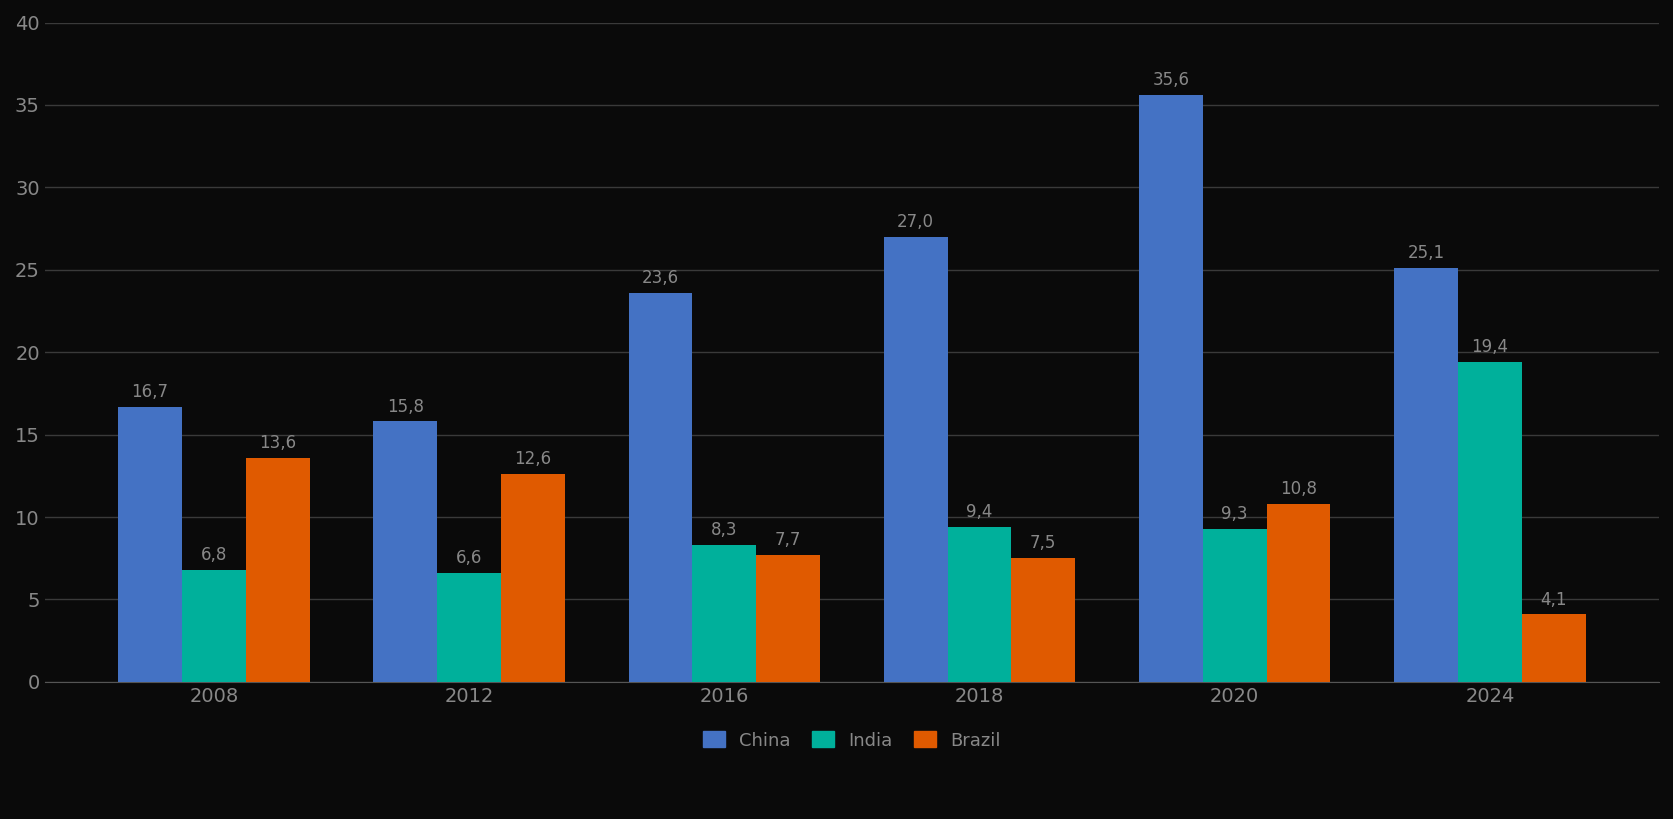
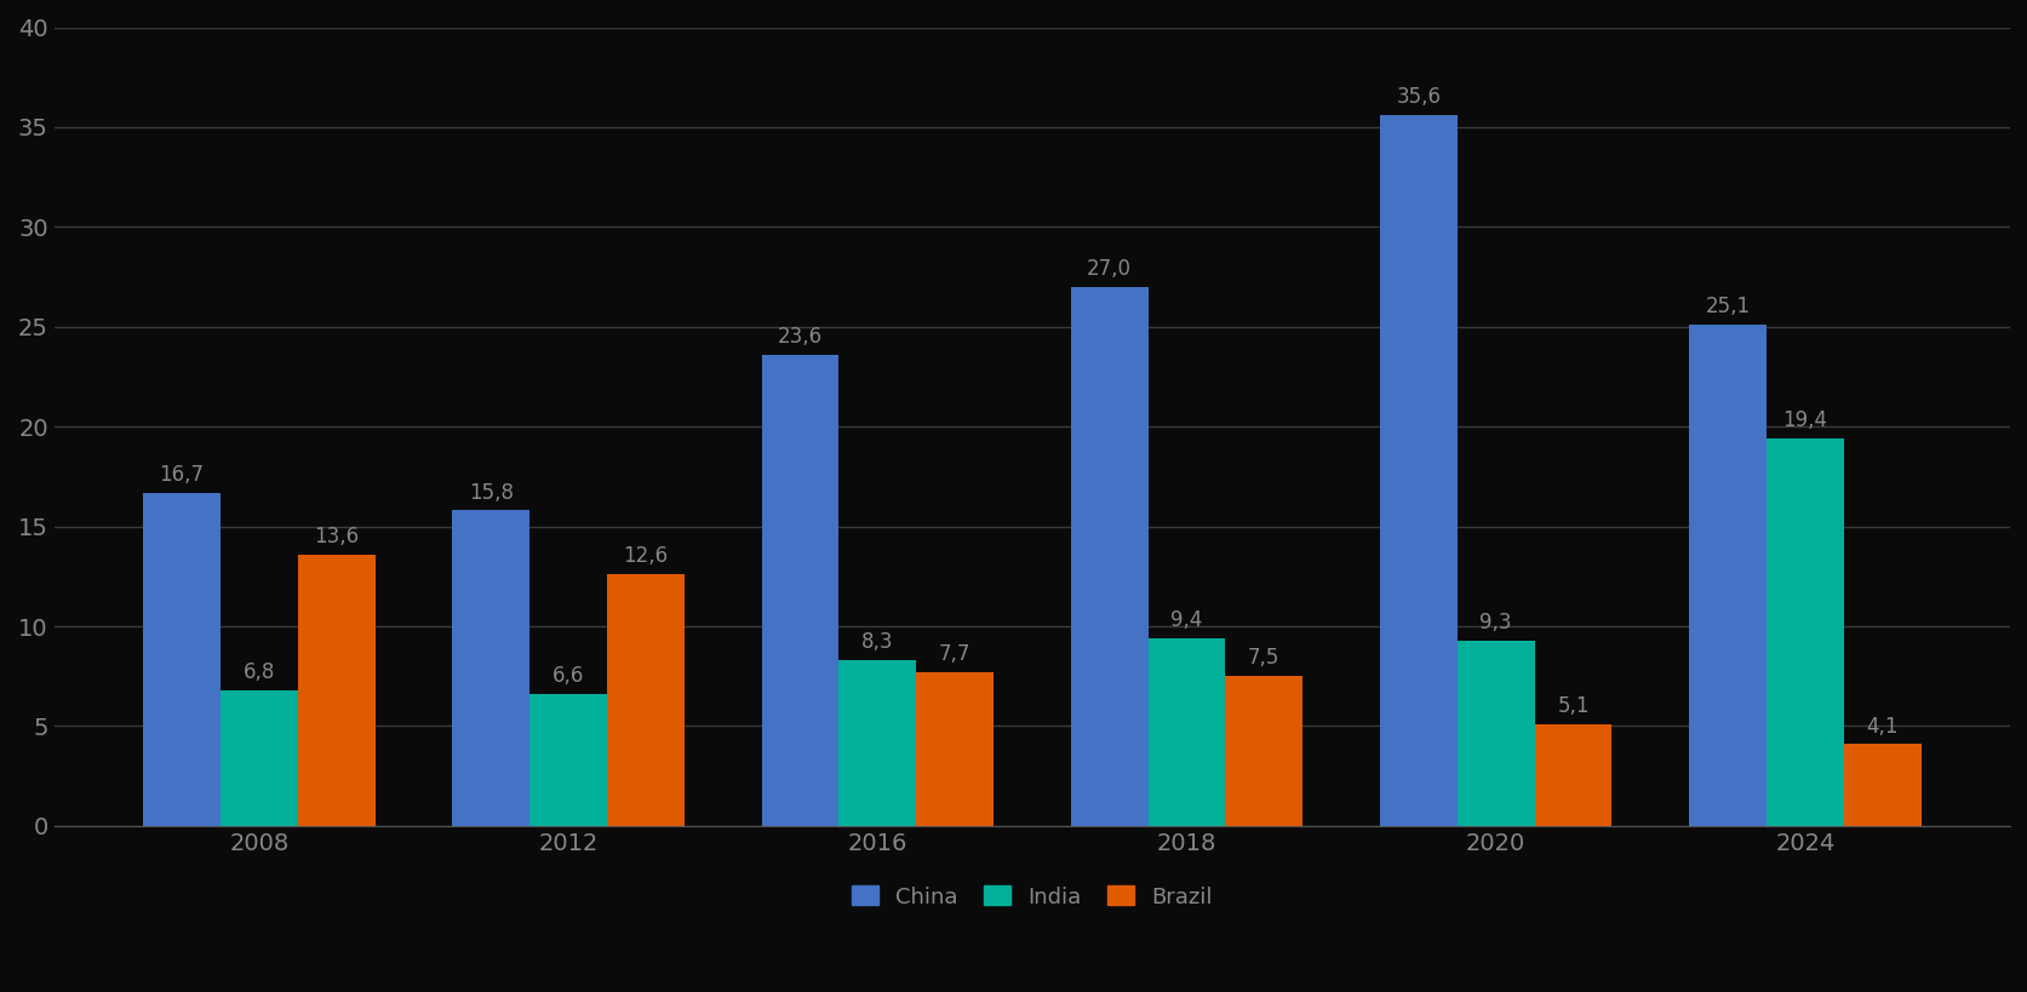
Brazil/2020: 10,8 -> 5,1
